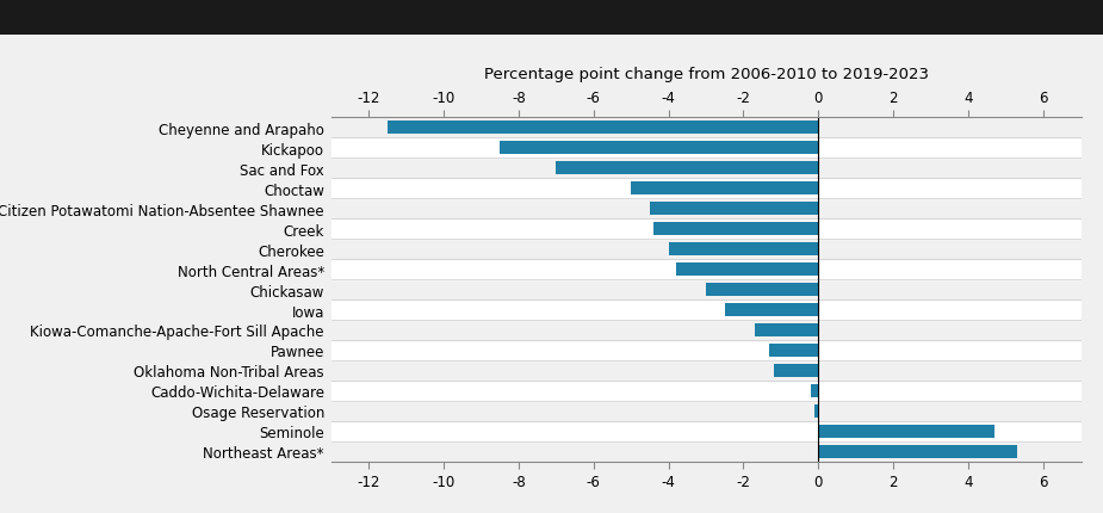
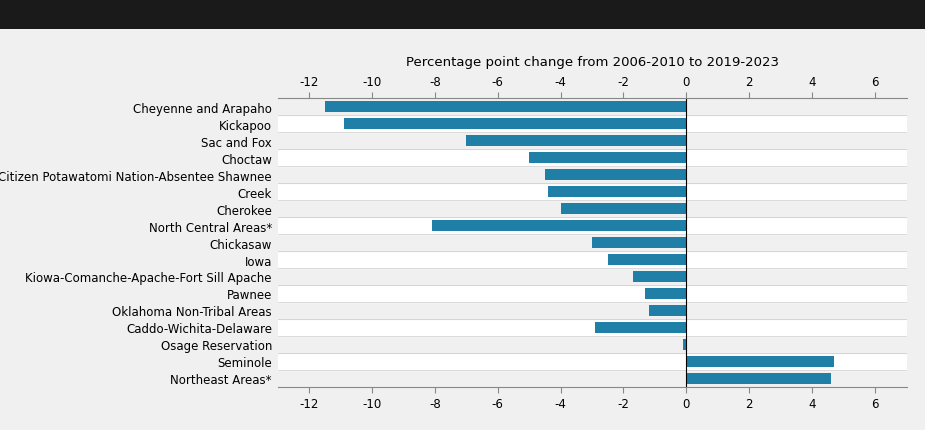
Kickapoo: -8.5 -> -10.9
North Central Areas*: -3.8 -> -8.1
Caddo-Wichita-Delaware: -0.2 -> -2.9
Northeast Areas*: 5.3 -> 4.6
